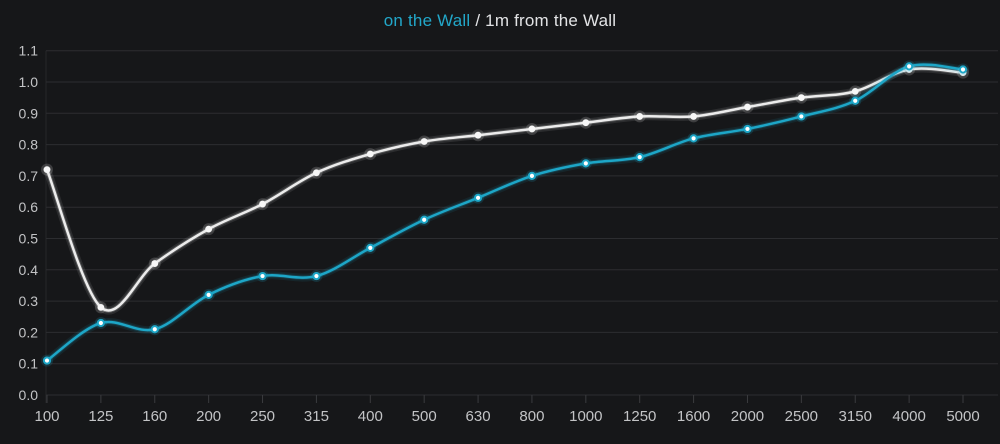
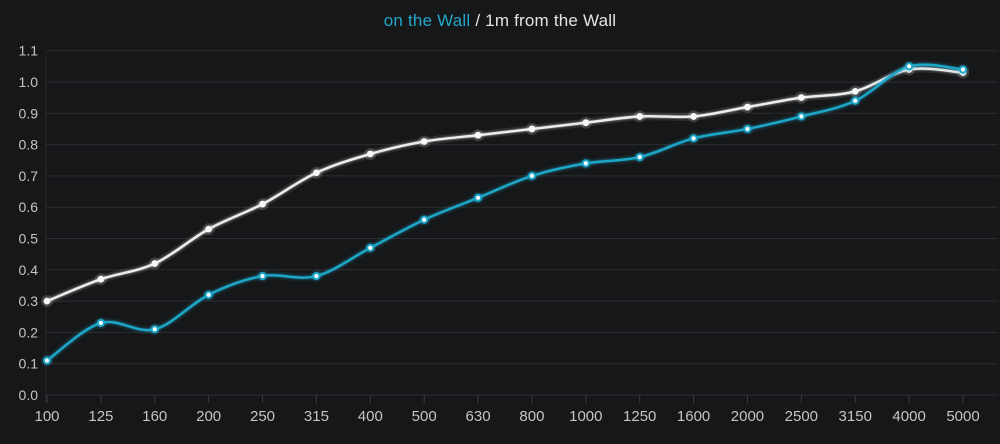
1m from the Wall/100: 0.72 -> 0.30
1m from the Wall/125: 0.28 -> 0.37
